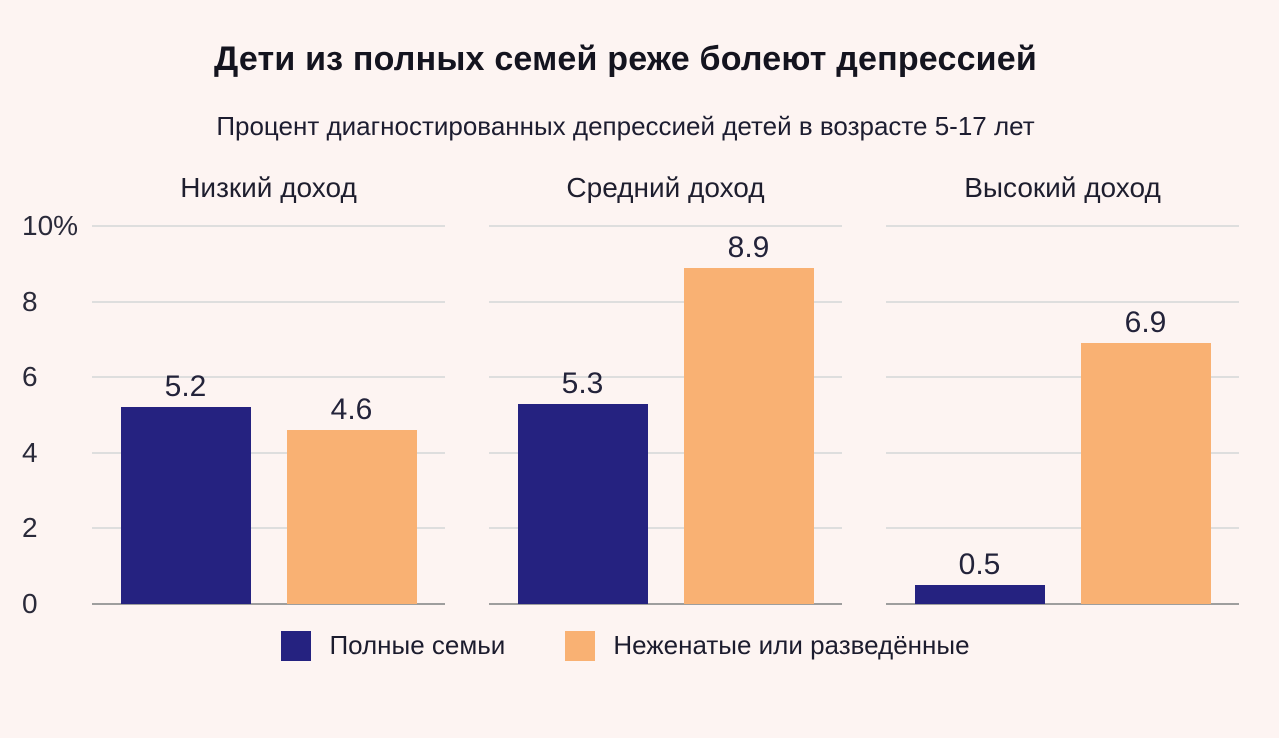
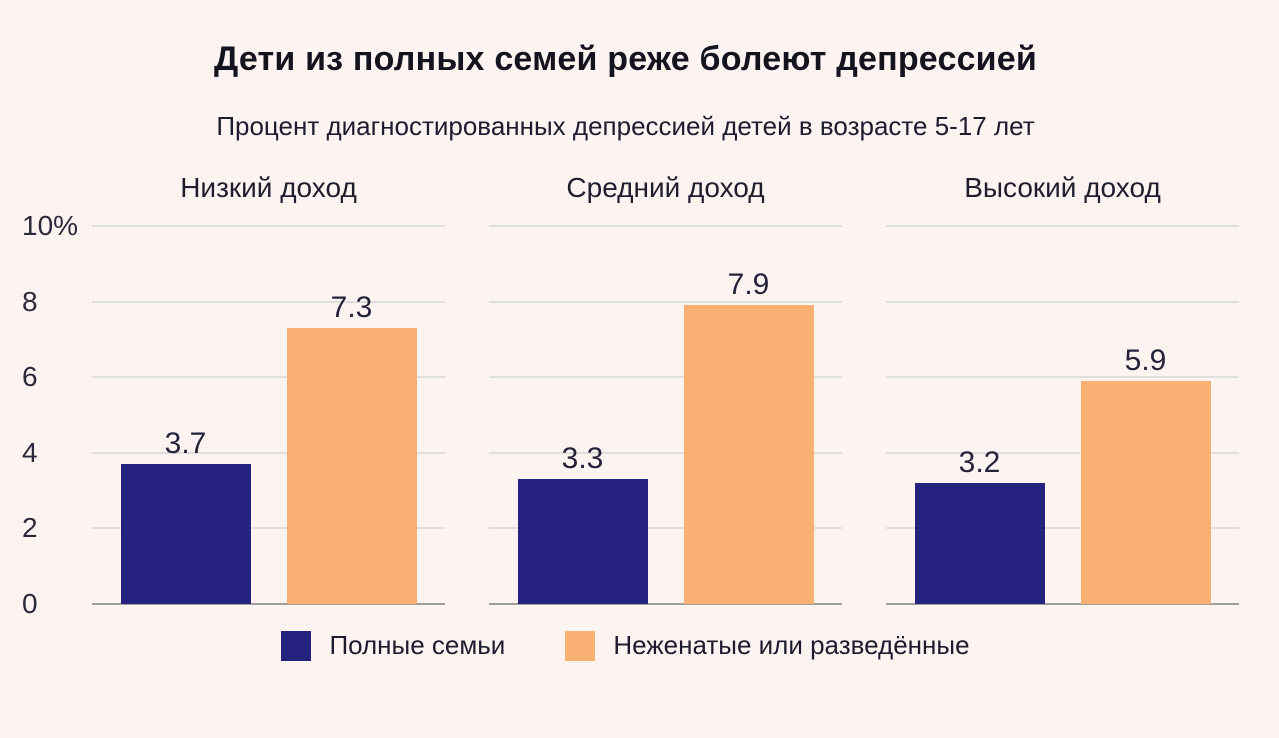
Полные семьи/Низкий доход: 5.2 -> 3.7
Неженатые или разведённые/Низкий доход: 4.6 -> 7.3
Полные семьи/Средний доход: 5.3 -> 3.3
Неженатые или разведённые/Средний доход: 8.9 -> 7.9
Полные семьи/Высокий доход: 0.5 -> 3.2
Неженатые или разведённые/Высокий доход: 6.9 -> 5.9
